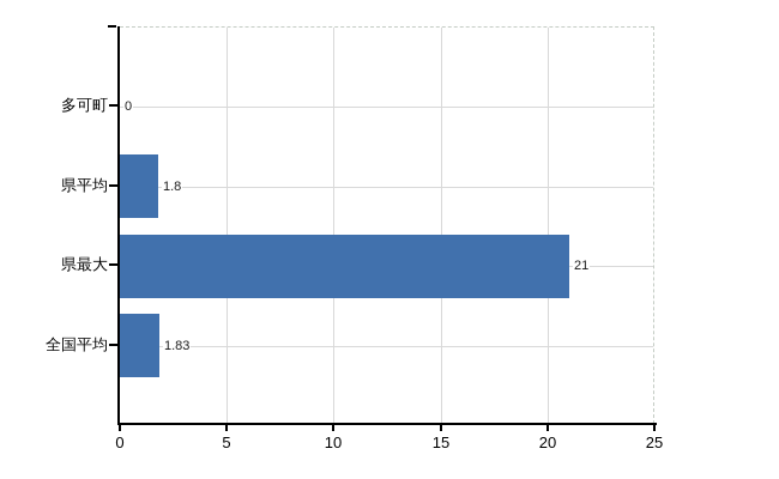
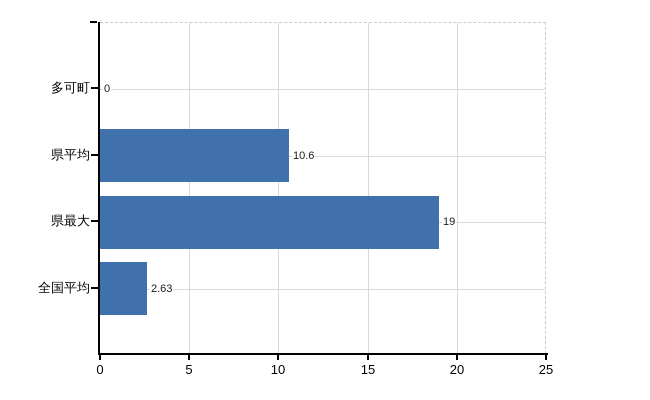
県平均: 1.8 -> 10.6
県最大: 21 -> 19
全国平均: 1.83 -> 2.63
